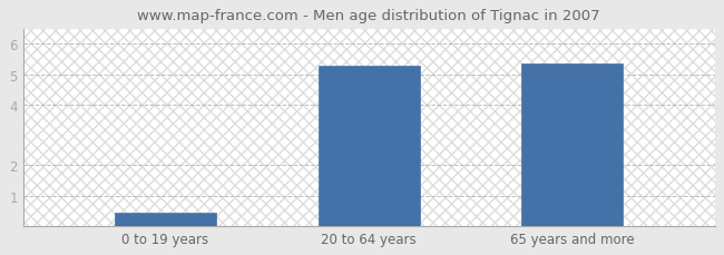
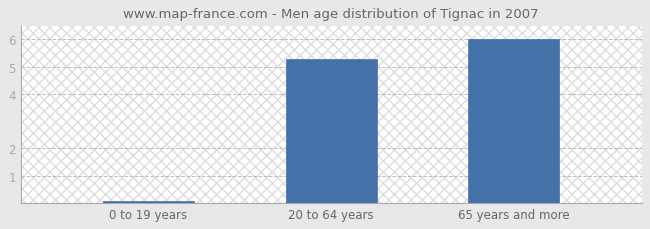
0 to 19 years: 0.45 -> 0.07
65 years and more: 5.35 -> 6.00
